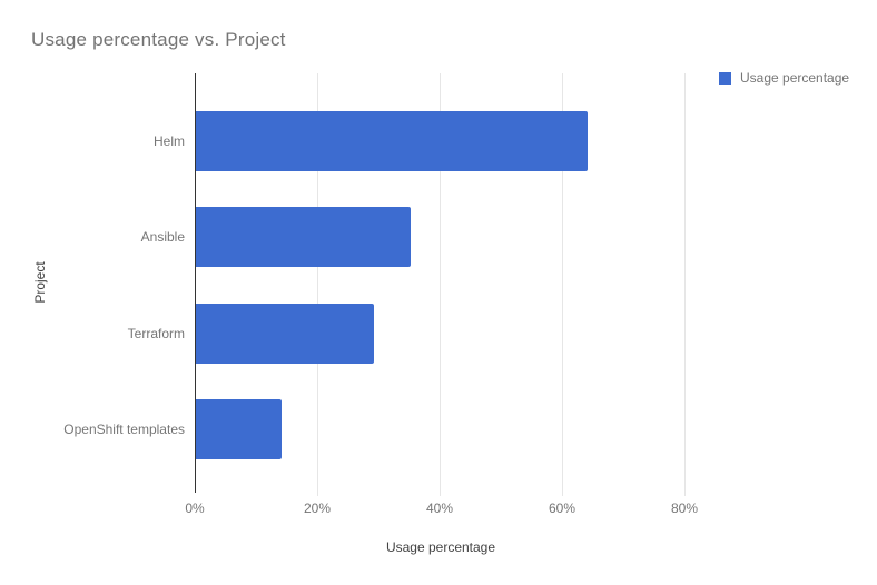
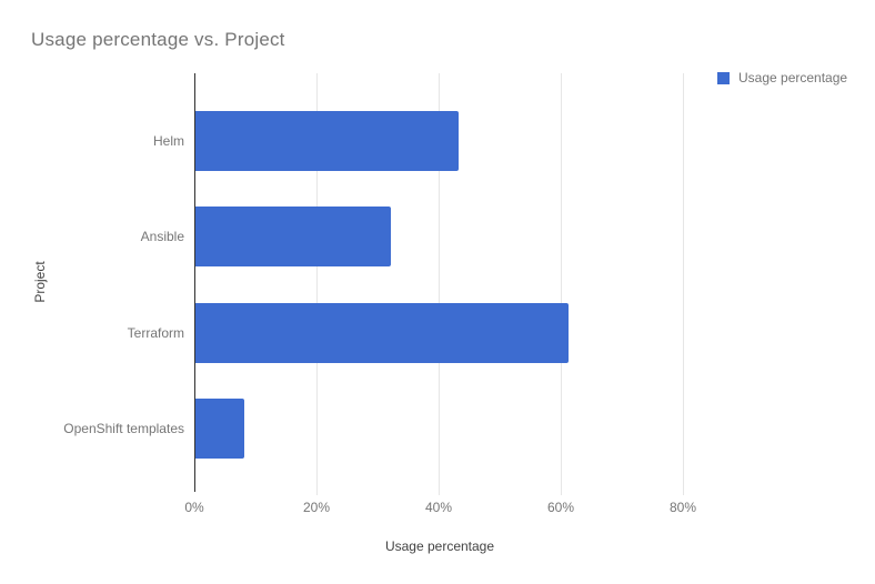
Helm: 64% -> 43%
Ansible: 35% -> 32%
Terraform: 29% -> 61%
OpenShift templates: 14% -> 8%
